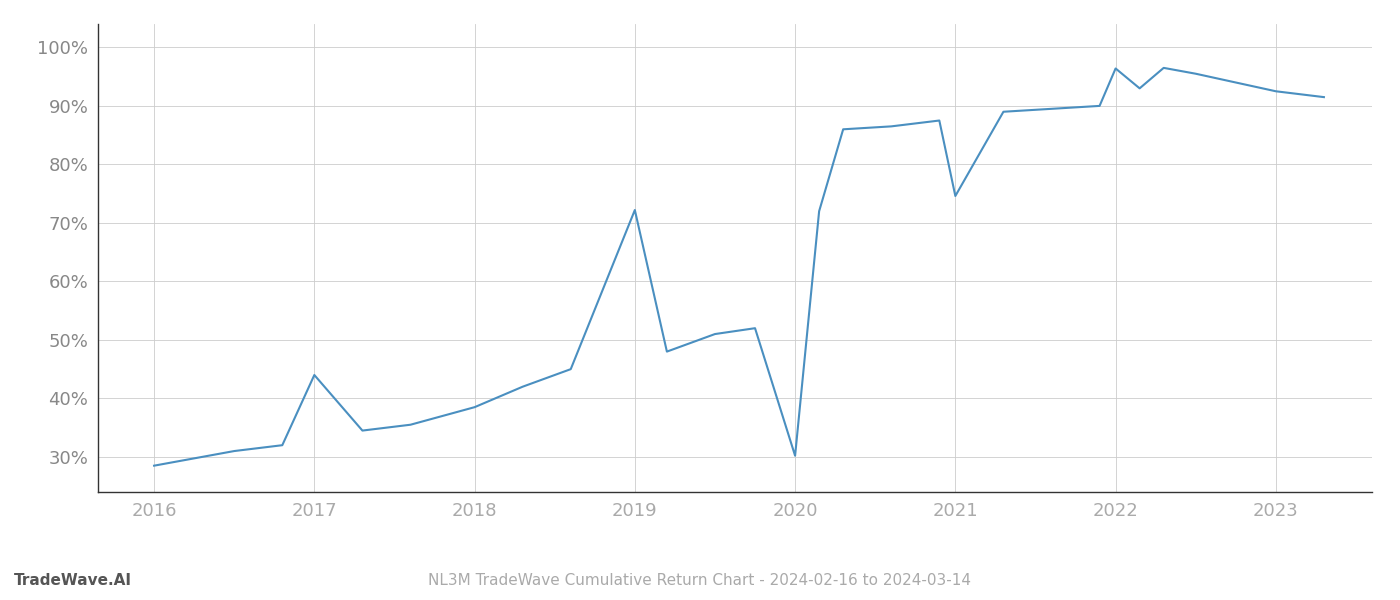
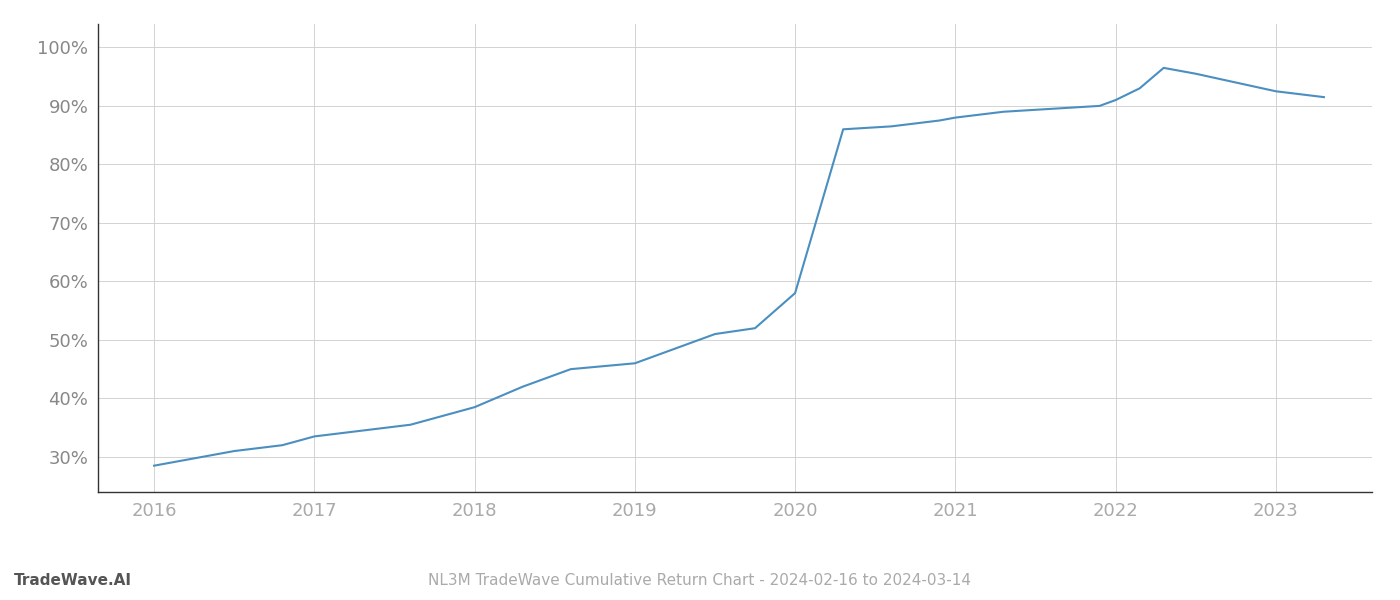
2017: 44.0% -> 33.5%
2019: 72.2% -> 46.0%
2020: 30.2% -> 58.0%
2021: 74.6% -> 88.0%
2022: 96.4% -> 91.0%
